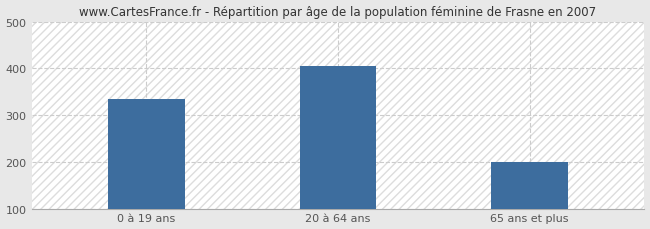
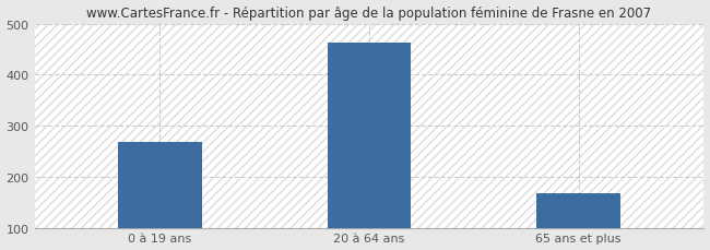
0 à 19 ans: 335 -> 268
20 à 64 ans: 405 -> 462
65 ans et plus: 200 -> 168
